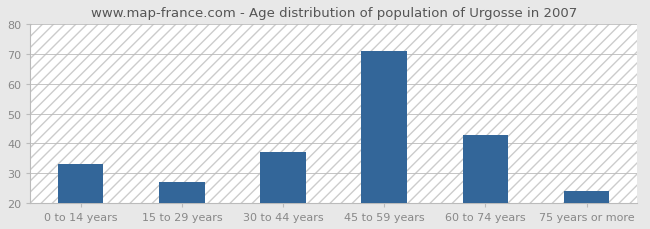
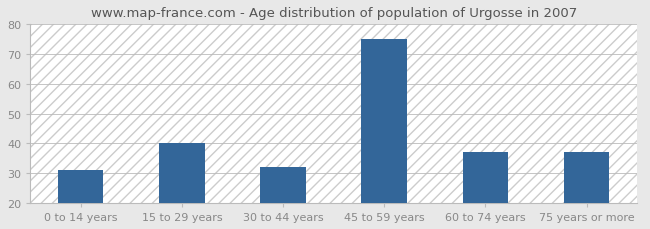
0 to 14 years: 33 -> 31
15 to 29 years: 27 -> 40
30 to 44 years: 37 -> 32
45 to 59 years: 71 -> 75
60 to 74 years: 43 -> 37
75 years or more: 24 -> 37
